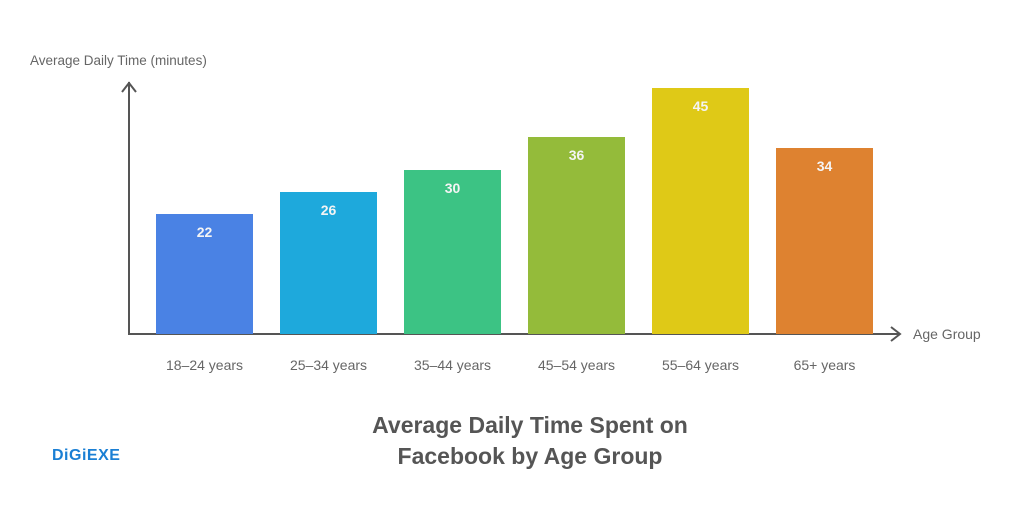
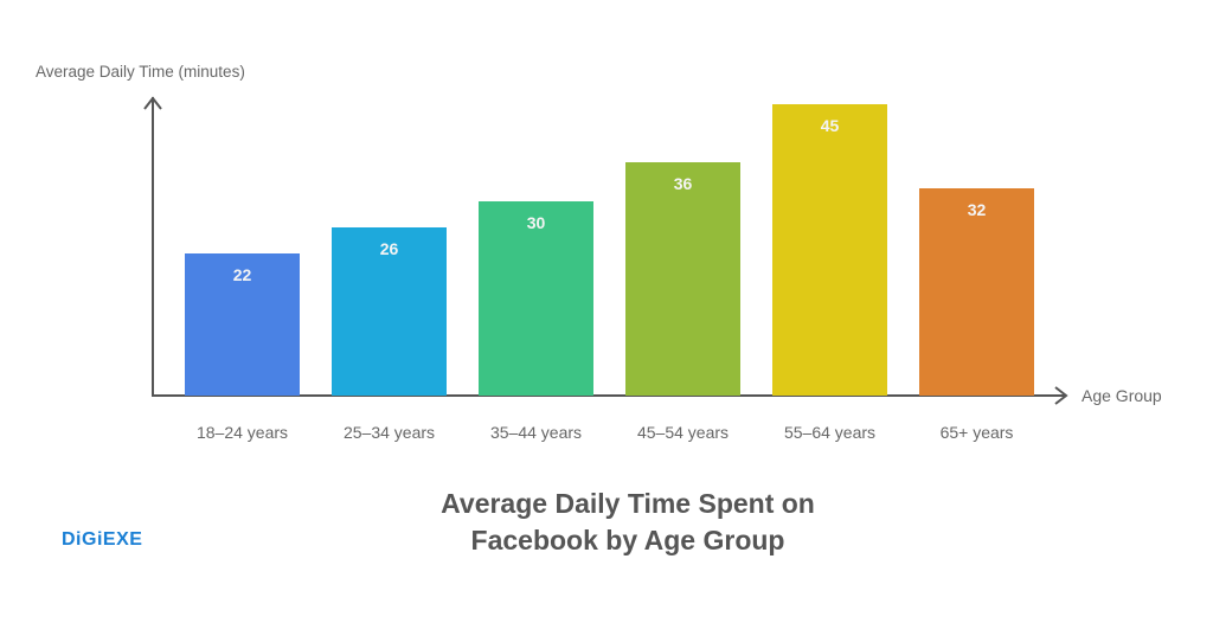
65+ years: 34 -> 32
